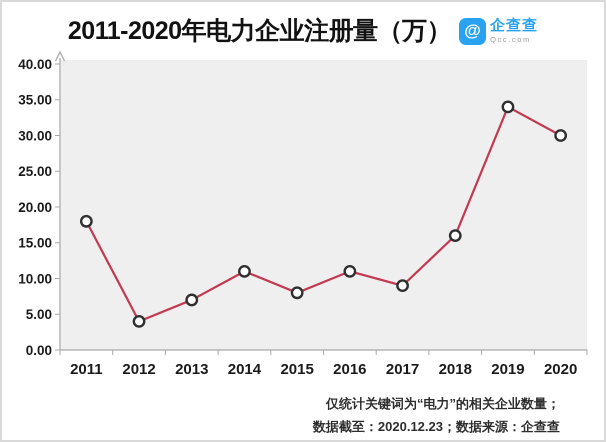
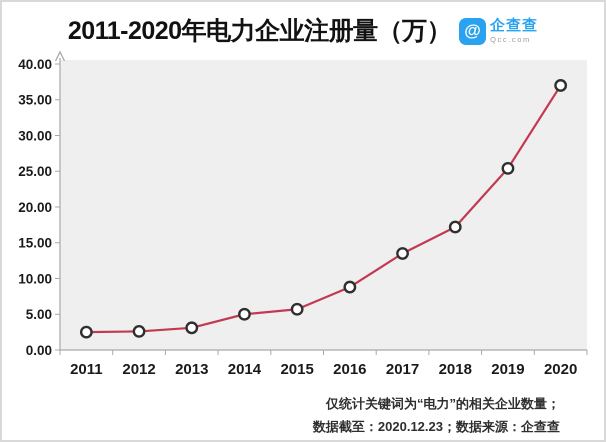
2011: 18 -> 2
2012: 4 -> 3
2013: 7 -> 3
2014: 11 -> 5
2015: 8 -> 6
2016: 11 -> 9
2017: 9 -> 14
2018: 16 -> 17
2019: 34 -> 25
2020: 30 -> 37
